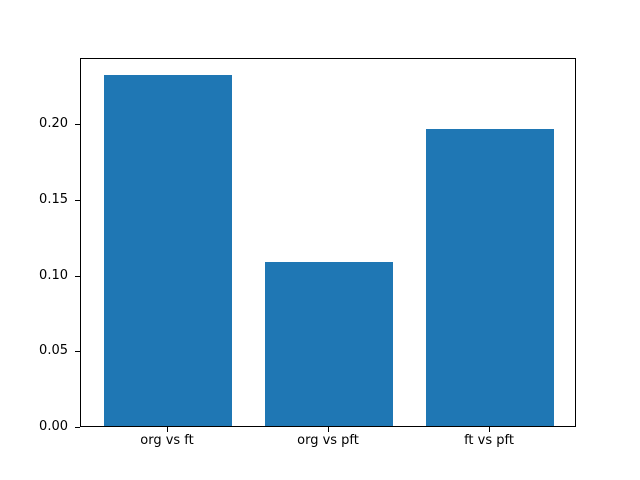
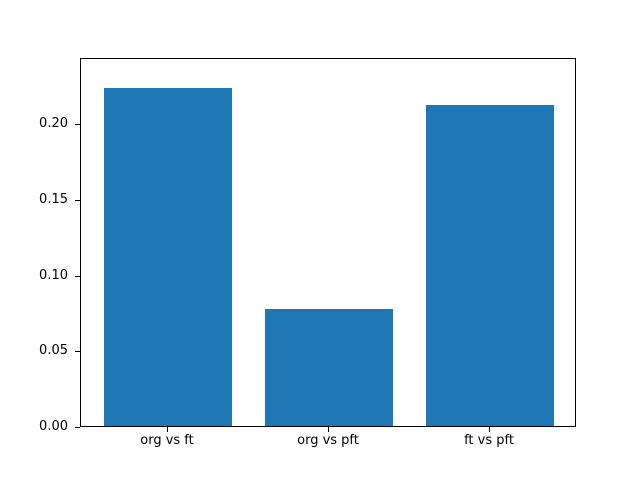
org vs ft: 0.232 -> 0.223
org vs pft: 0.108 -> 0.077
ft vs pft: 0.196 -> 0.212
